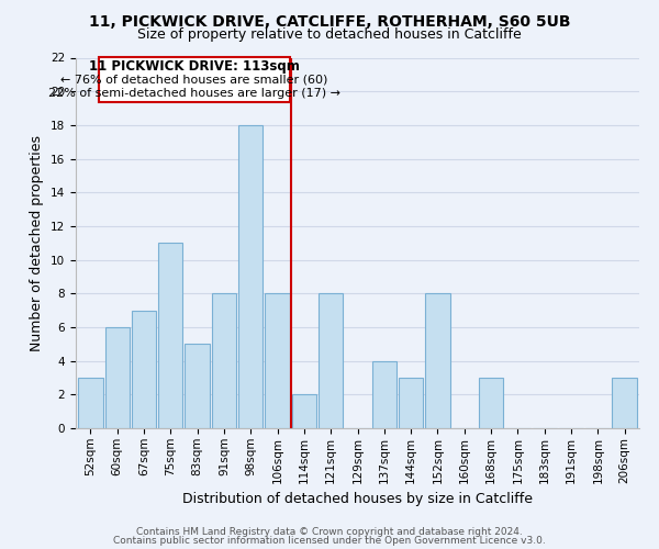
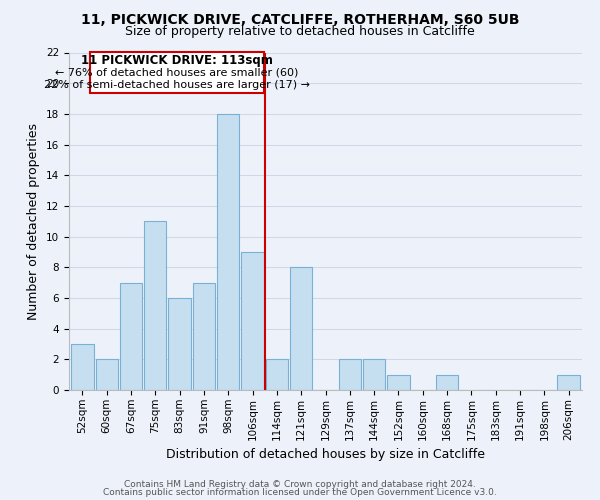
60sqm: 6 -> 2
83sqm: 5 -> 6
91sqm: 8 -> 7
106sqm: 8 -> 9
137sqm: 4 -> 2
144sqm: 3 -> 2
152sqm: 8 -> 1
168sqm: 3 -> 1
206sqm: 3 -> 1
